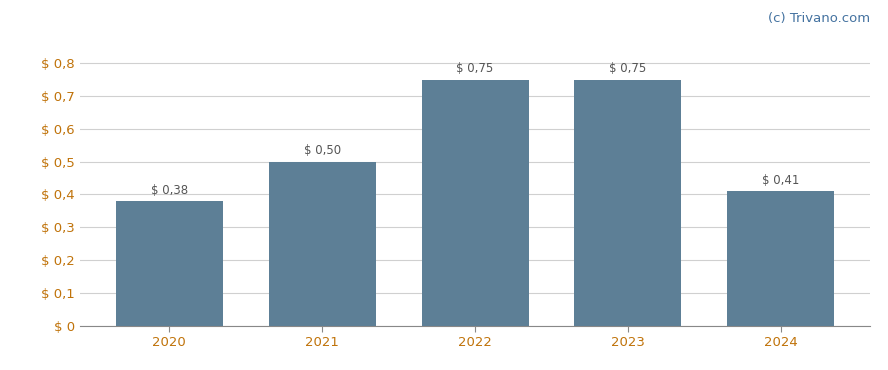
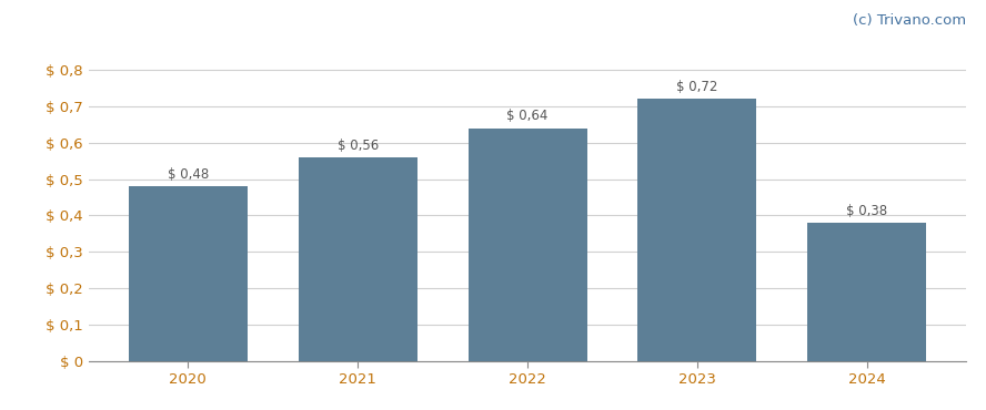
2020: 0,38 -> 0,48
2021: 0,50 -> 0,56
2022: 0,75 -> 0,64
2023: 0,75 -> 0,72
2024: 0,41 -> 0,38
